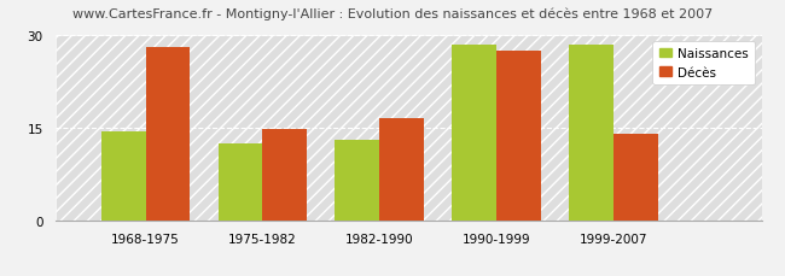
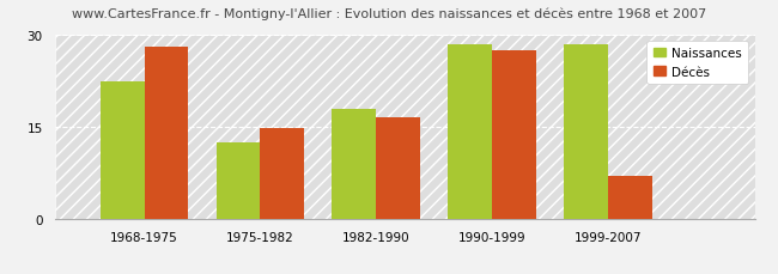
Naissances/1968-1975: 14.5 -> 22.4
Naissances/1982-1990: 13.0 -> 18.0
Décès/1999-2007: 14.0 -> 7.0
